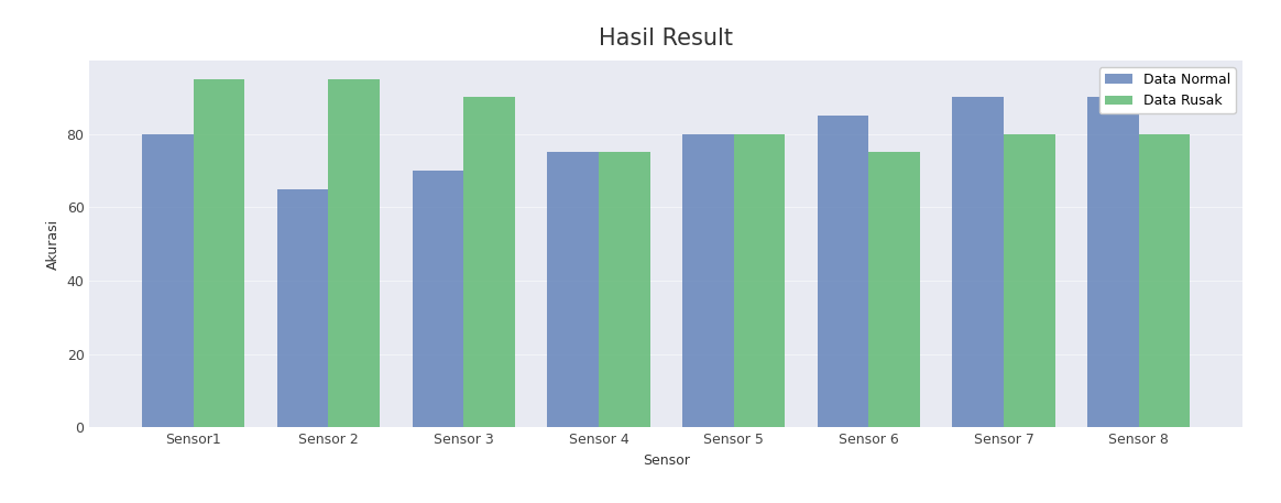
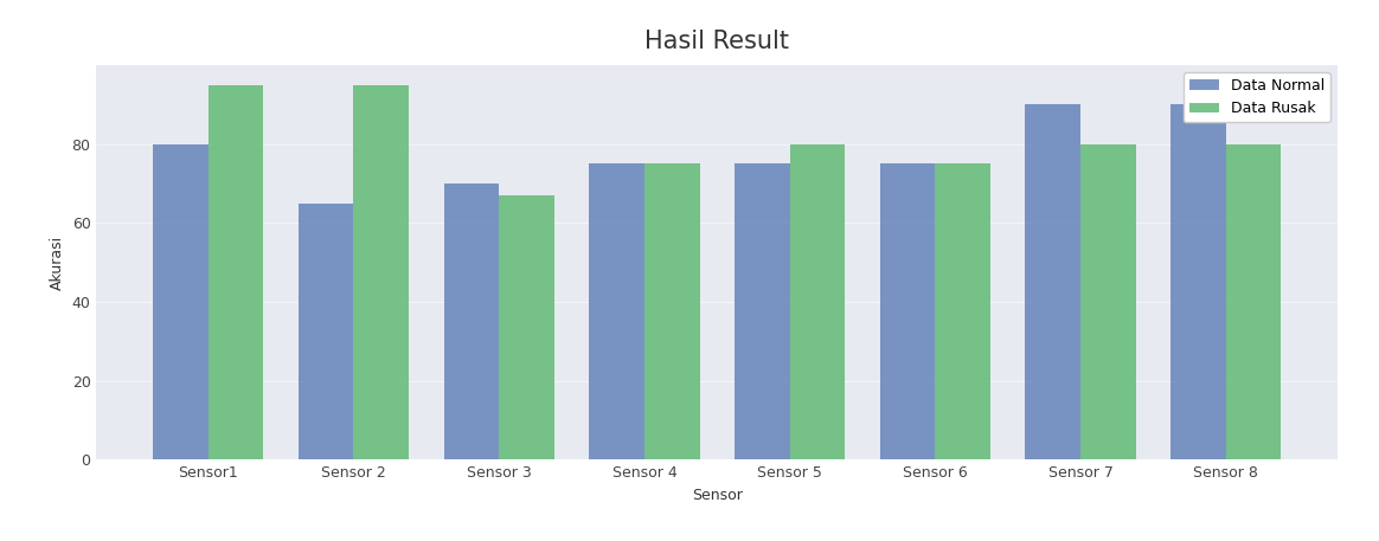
Data Rusak/Sensor 3: 90 -> 67
Data Normal/Sensor 5: 80 -> 75
Data Normal/Sensor 6: 85 -> 75
